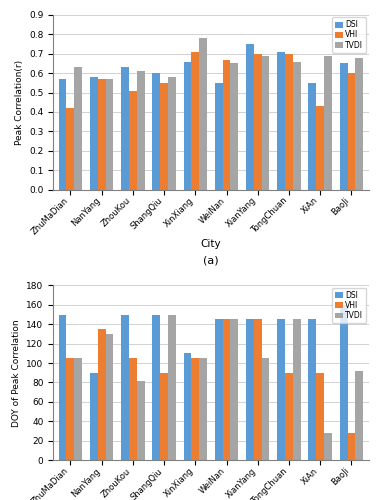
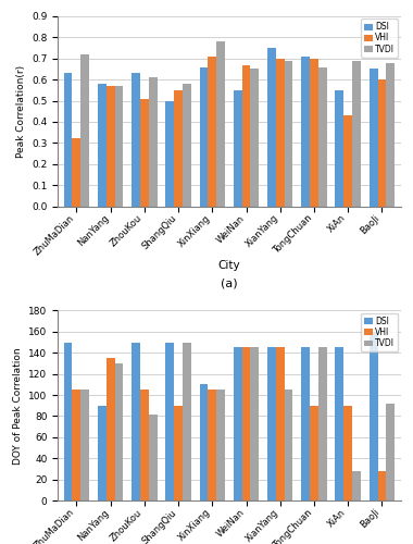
DSI/ZhuMaDian: 0.57 -> 0.63
VHI/ZhuMaDian: 0.42 -> 0.32
TVDI/ZhuMaDian: 0.63 -> 0.72
DSI/ShangQiu: 0.60 -> 0.50
